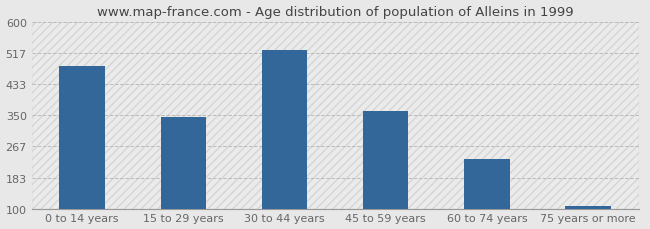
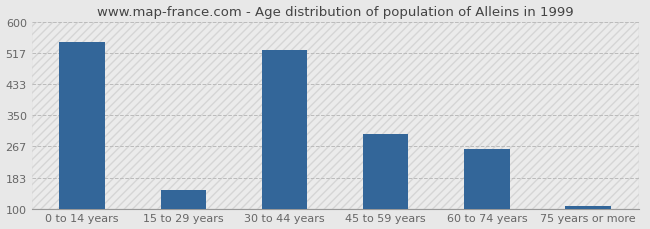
0 to 14 years: 480 -> 545
15 to 29 years: 345 -> 150
45 to 59 years: 360 -> 300
60 to 74 years: 232 -> 260
